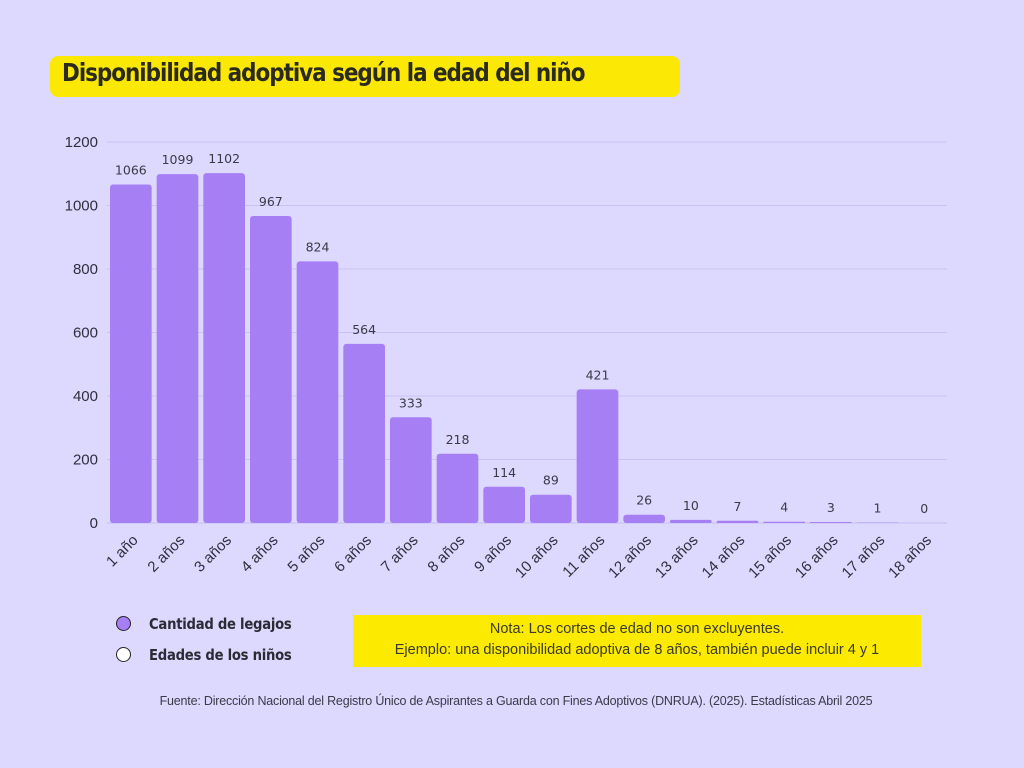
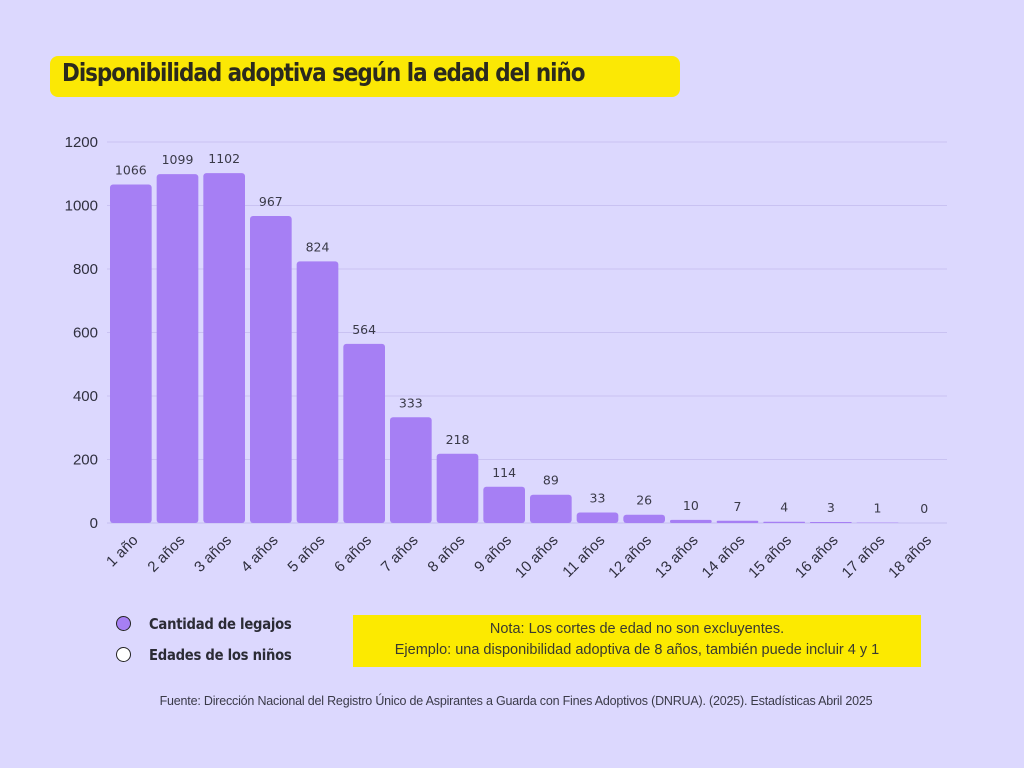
11 años: 421 -> 33
